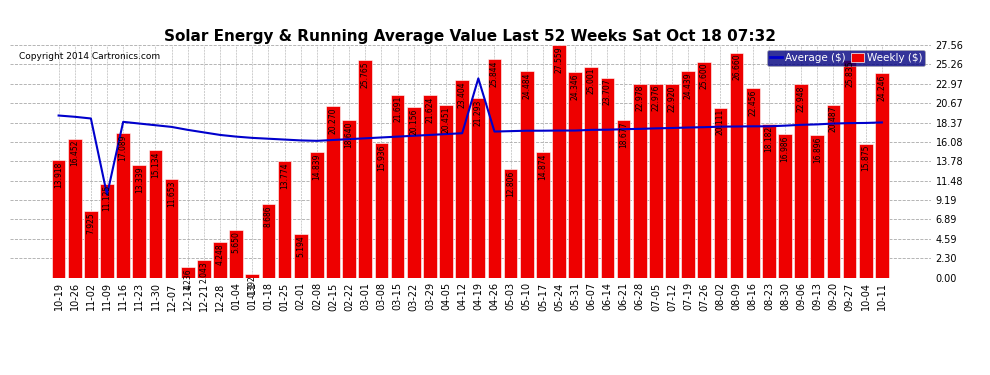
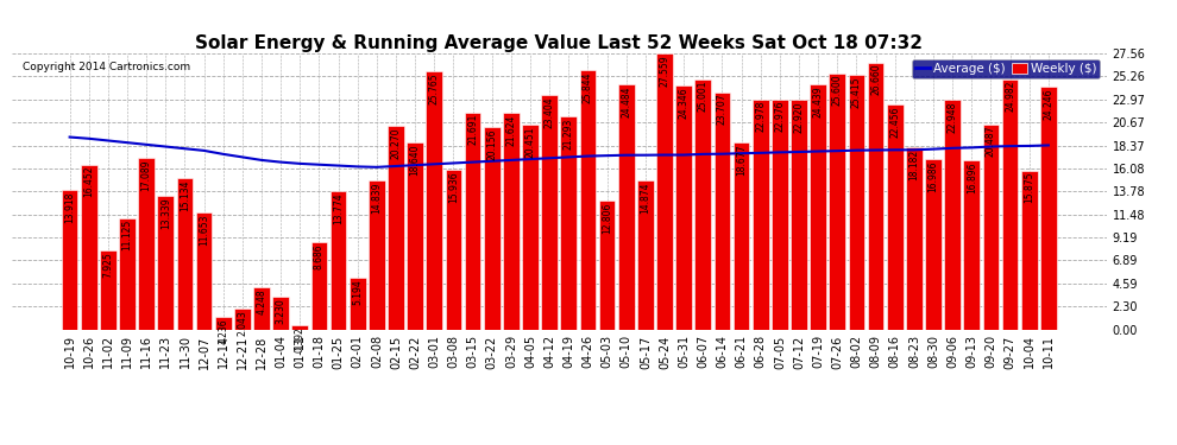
Average ($)/11-09: 9.8 -> 18.6
Weekly ($)/01-04: 5.650 -> 3.230
Average ($)/04-19: 23.6 -> 17.2
Weekly ($)/08-02: 20.111 -> 25.415
Weekly ($)/09-27: 25.835 -> 24.982
